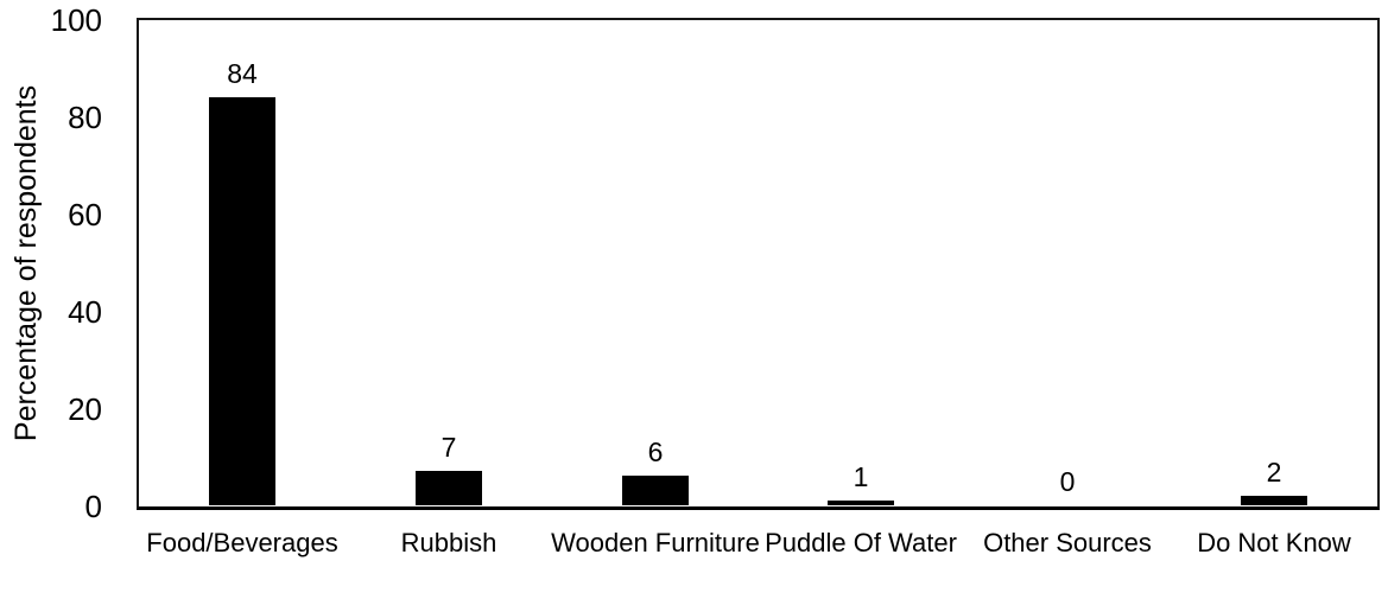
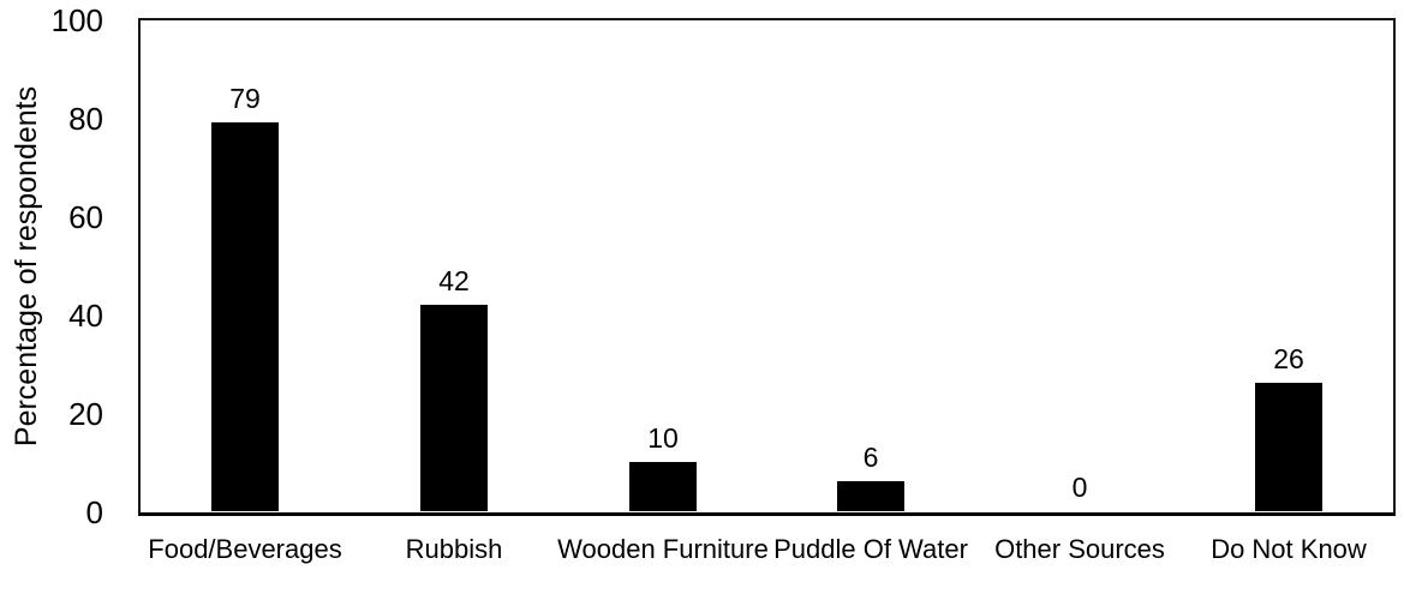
Food/Beverages: 84 -> 79
Rubbish: 7 -> 42
Wooden Furniture: 6 -> 10
Puddle Of Water: 1 -> 6
Do Not Know: 2 -> 26
